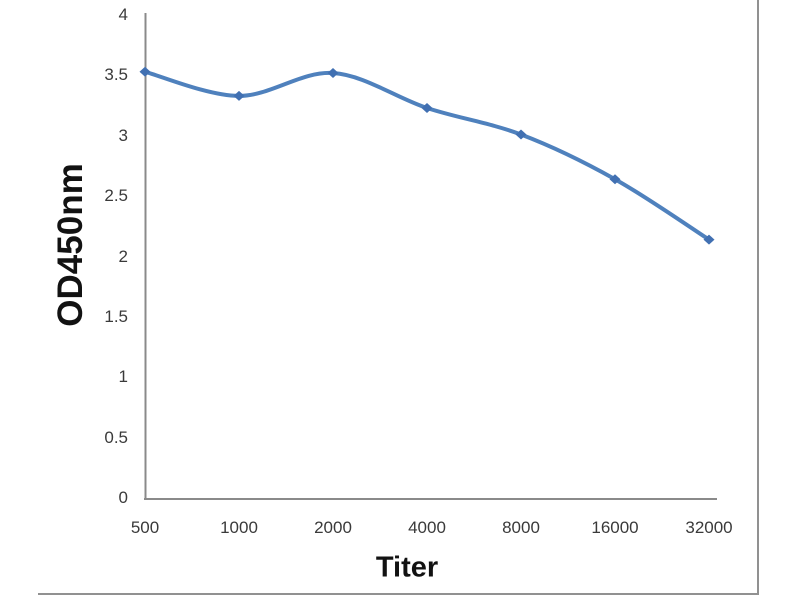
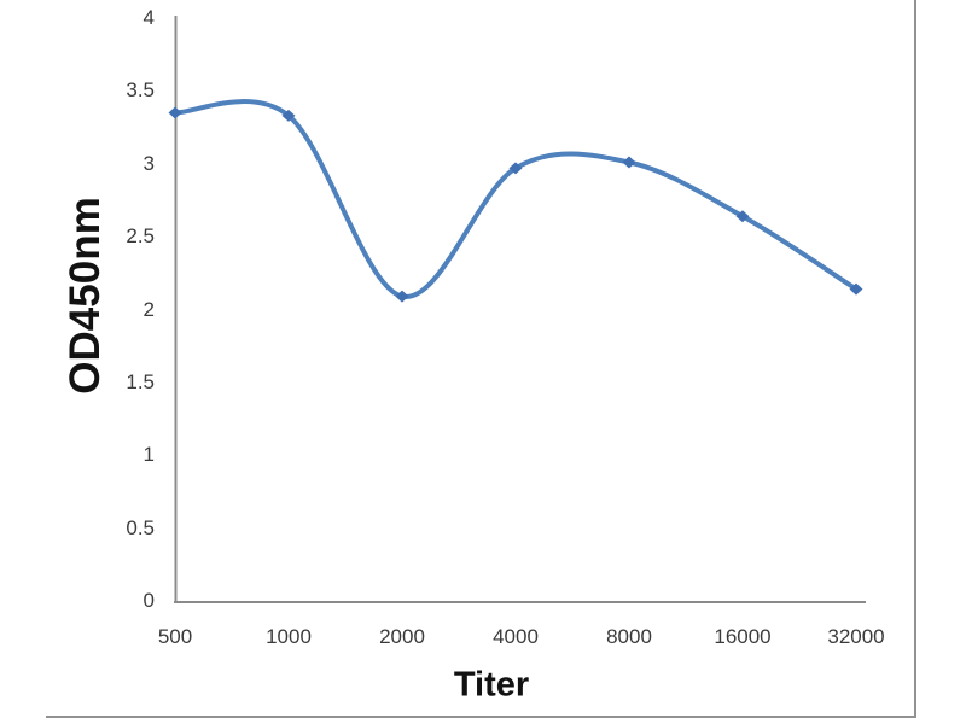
500: 3.53 -> 3.35
2000: 3.52 -> 2.09
4000: 3.23 -> 2.97
